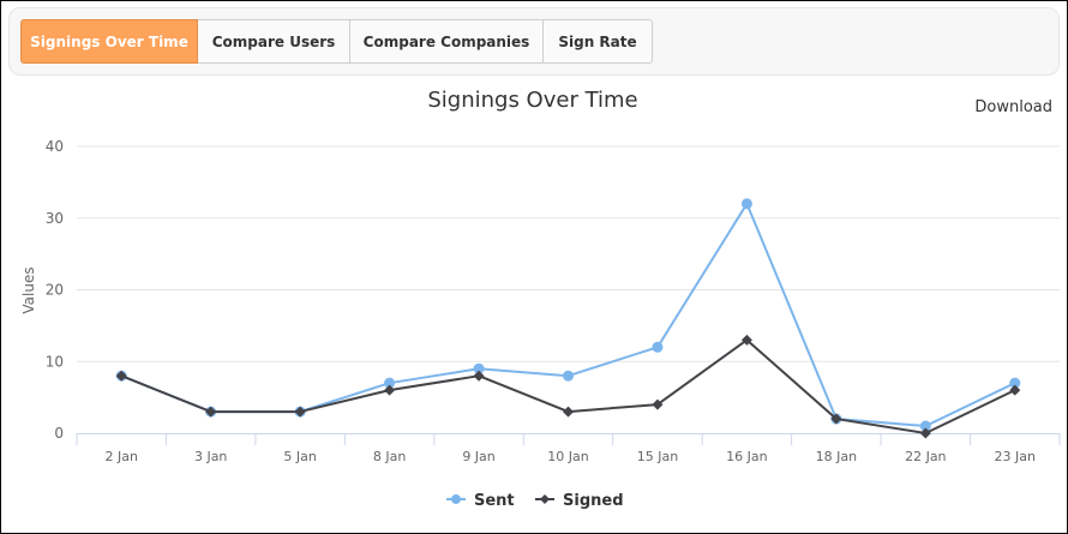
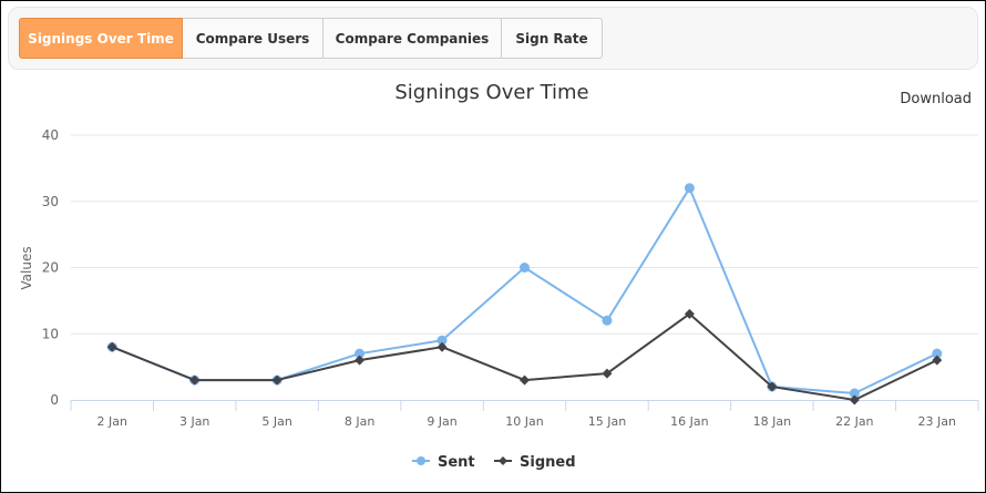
Sent/10 Jan: 8 -> 20
